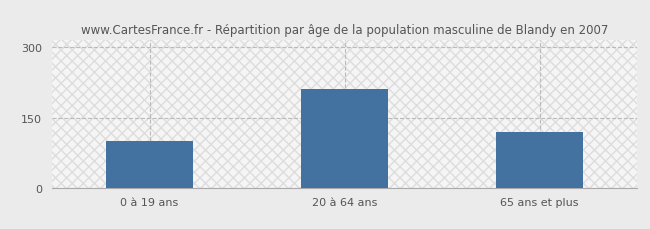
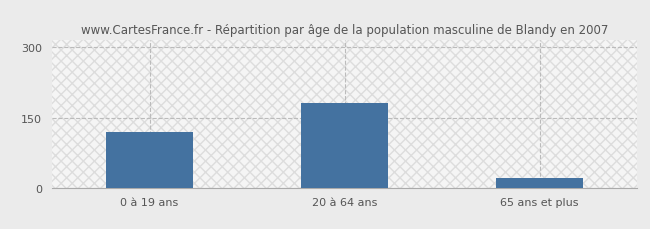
0 à 19 ans: 100 -> 120
20 à 64 ans: 210 -> 180
65 ans et plus: 120 -> 20
